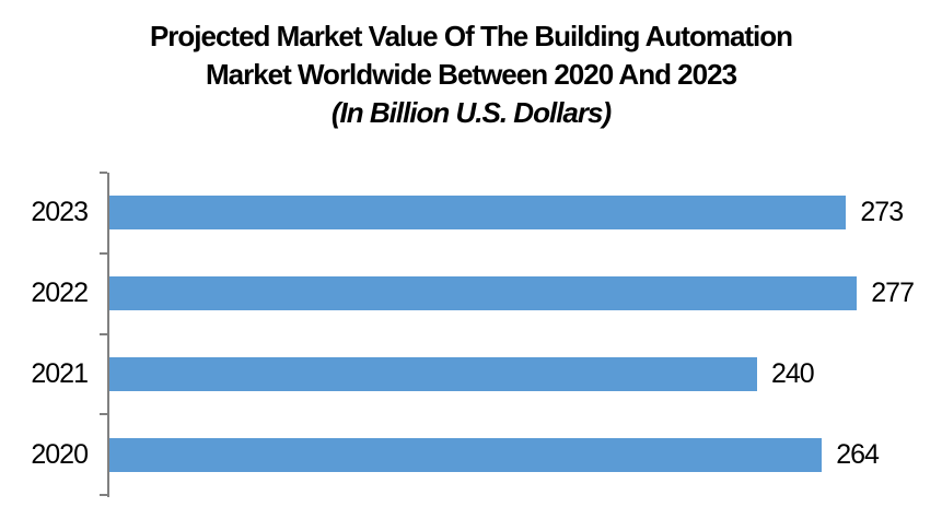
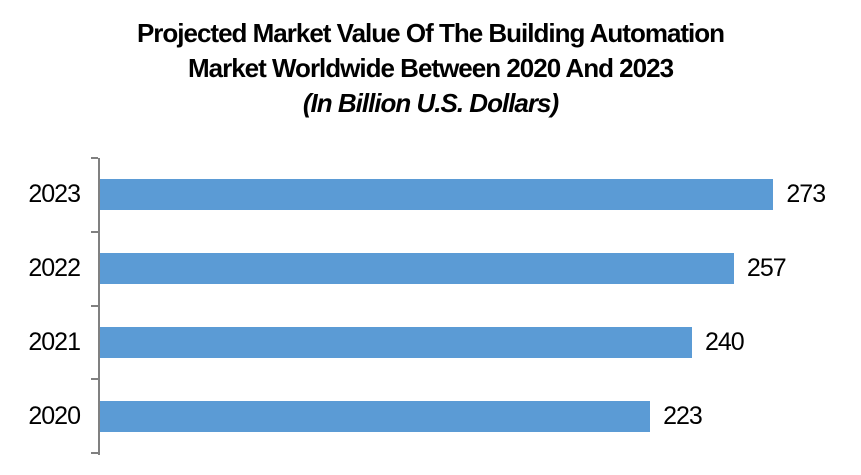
2022: 277 -> 257
2020: 264 -> 223
